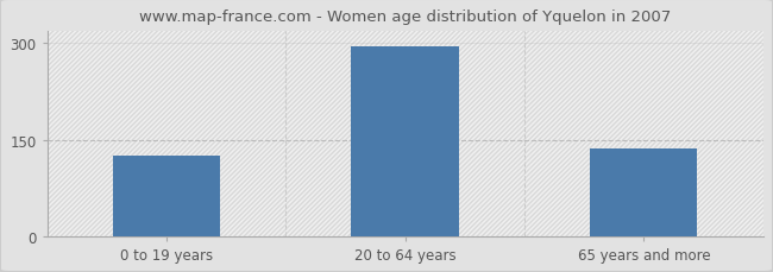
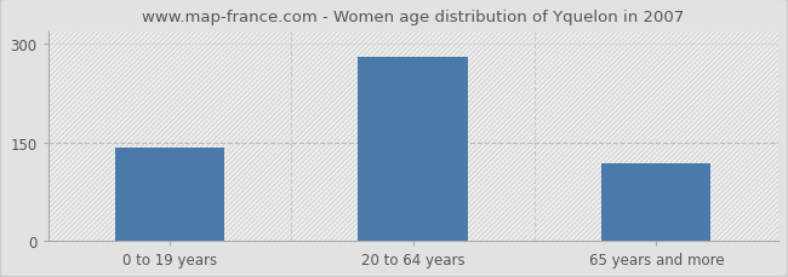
0 to 19 years: 126 -> 142
20 to 64 years: 296 -> 280
65 years and more: 136 -> 118
